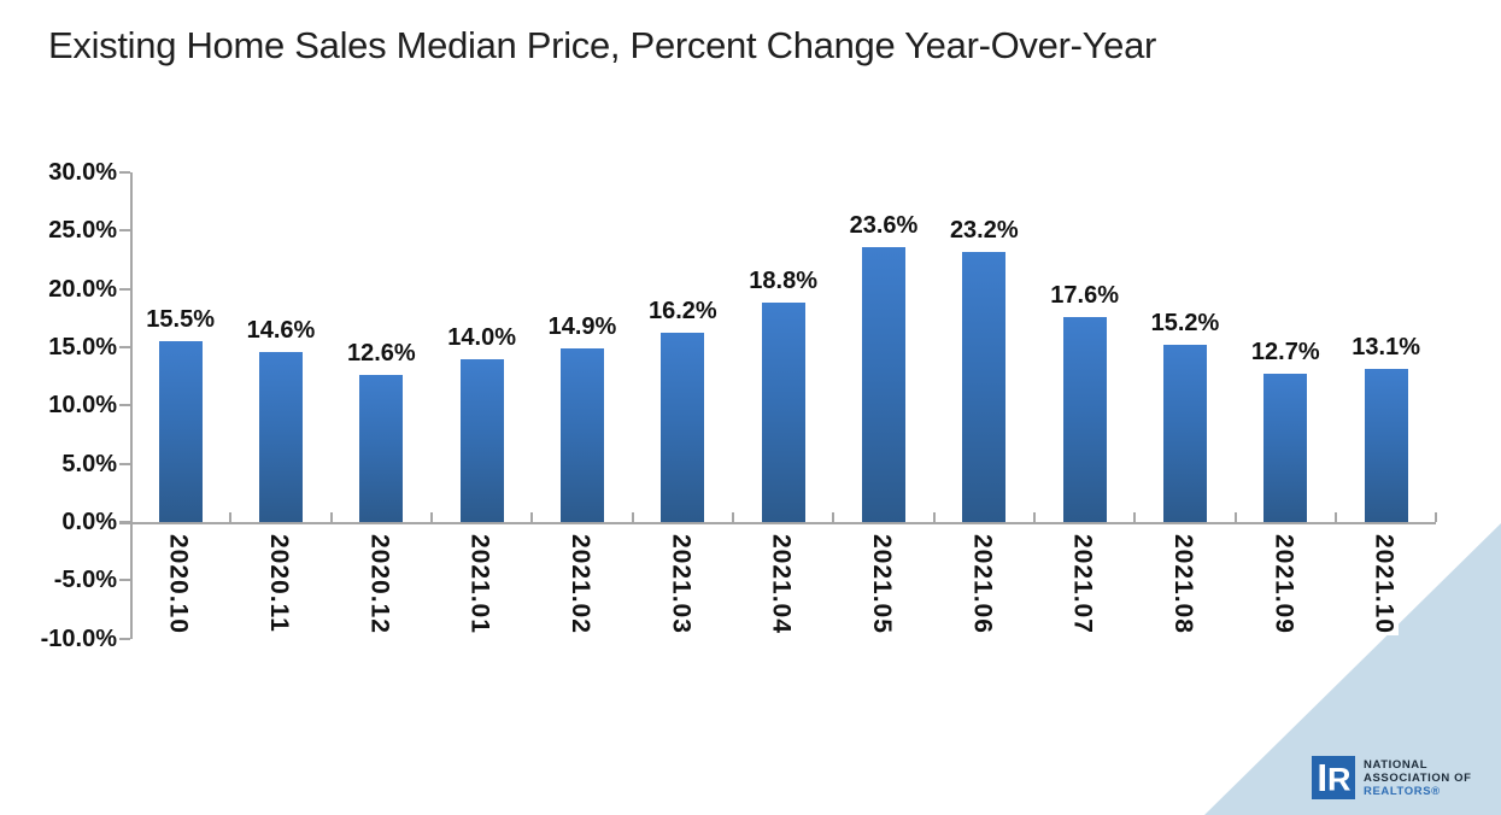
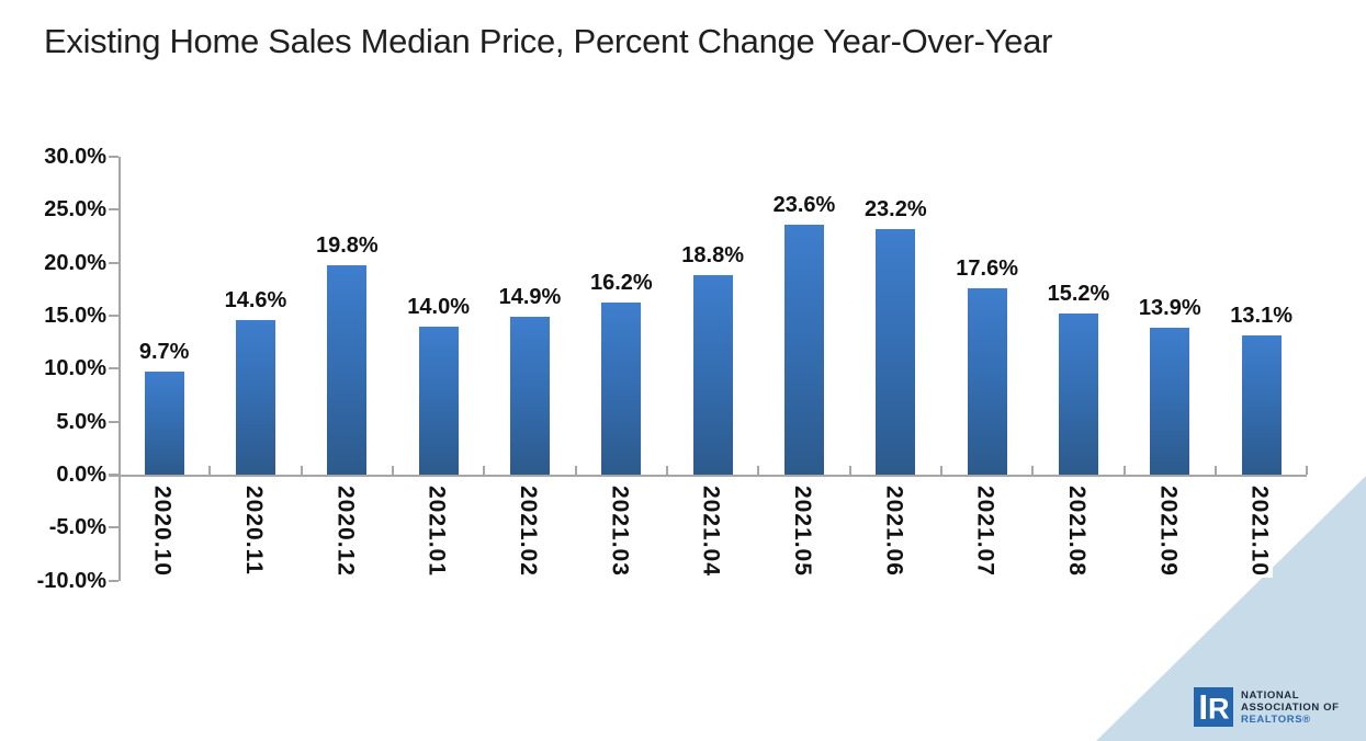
2020.10: 15.5% -> 9.7%
2020.12: 12.6% -> 19.8%
2021.09: 12.7% -> 13.9%
